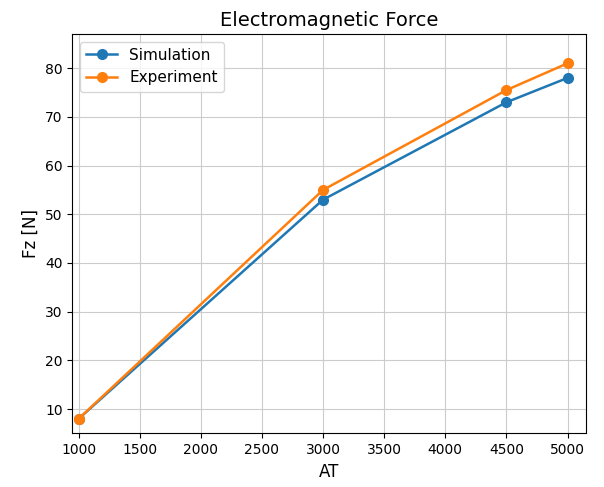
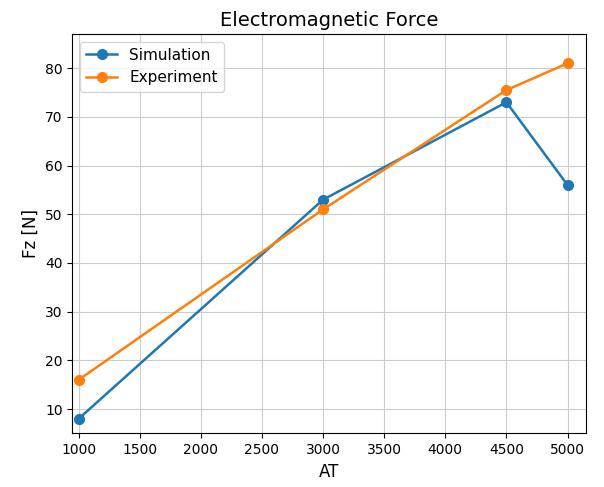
Experiment/1000: 8.0 -> 16.0
Experiment/3000: 55.0 -> 51.0
Simulation/5000: 78 -> 56
